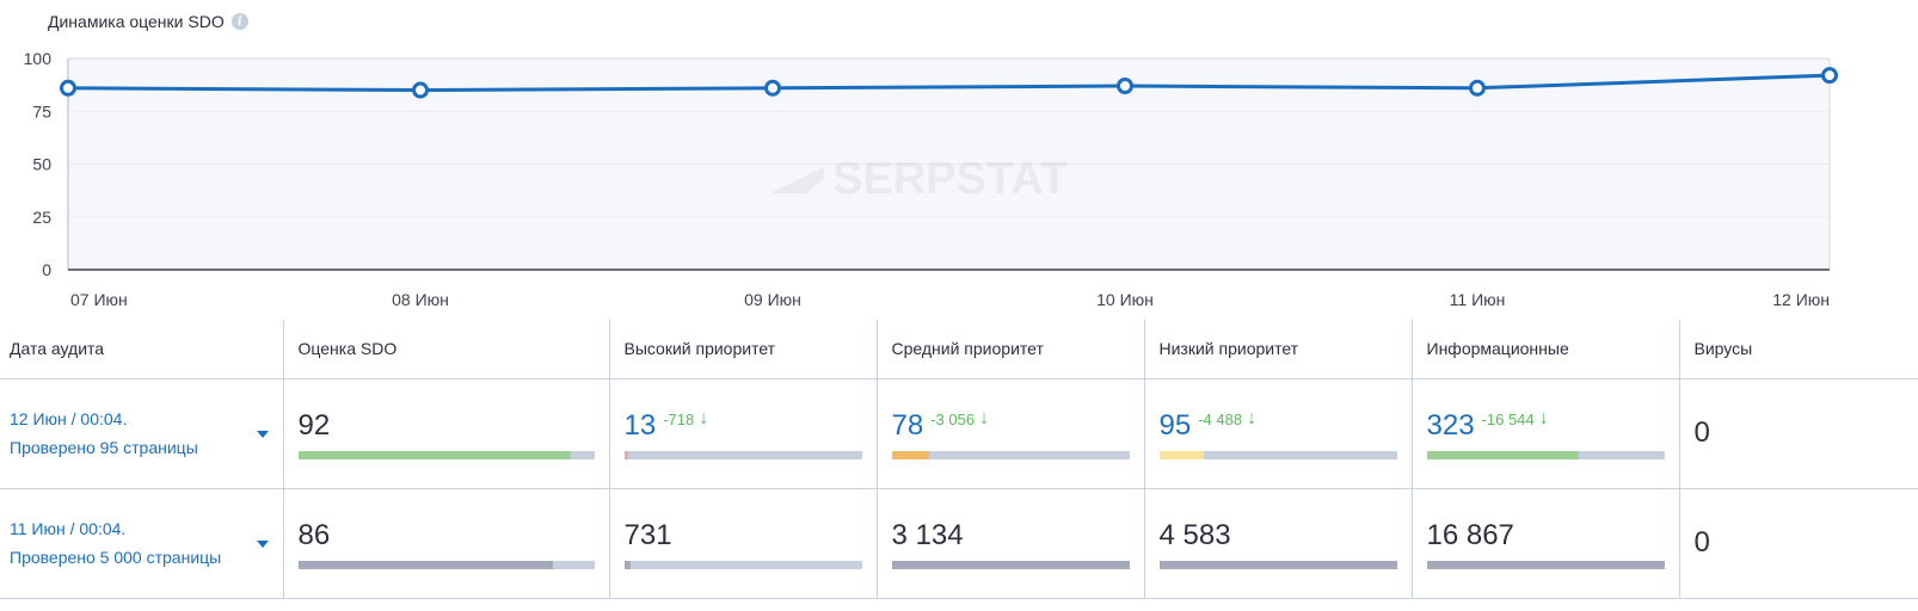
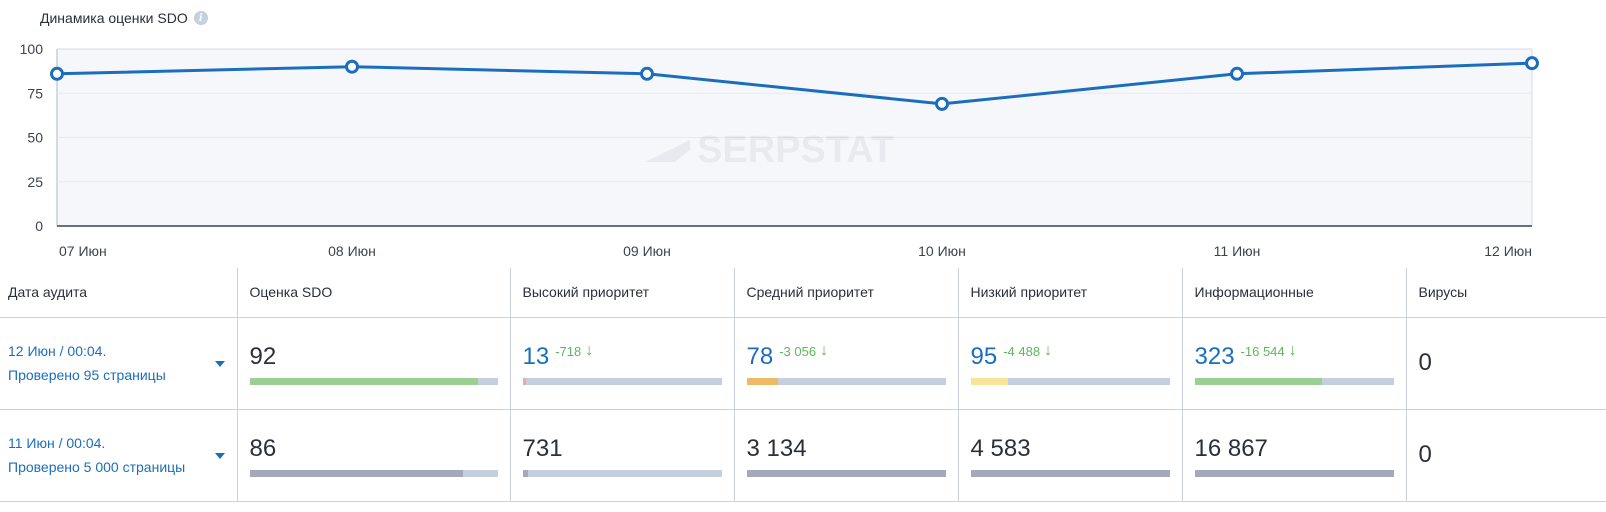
08 Июн: 85 -> 90
10 Июн: 87 -> 69
